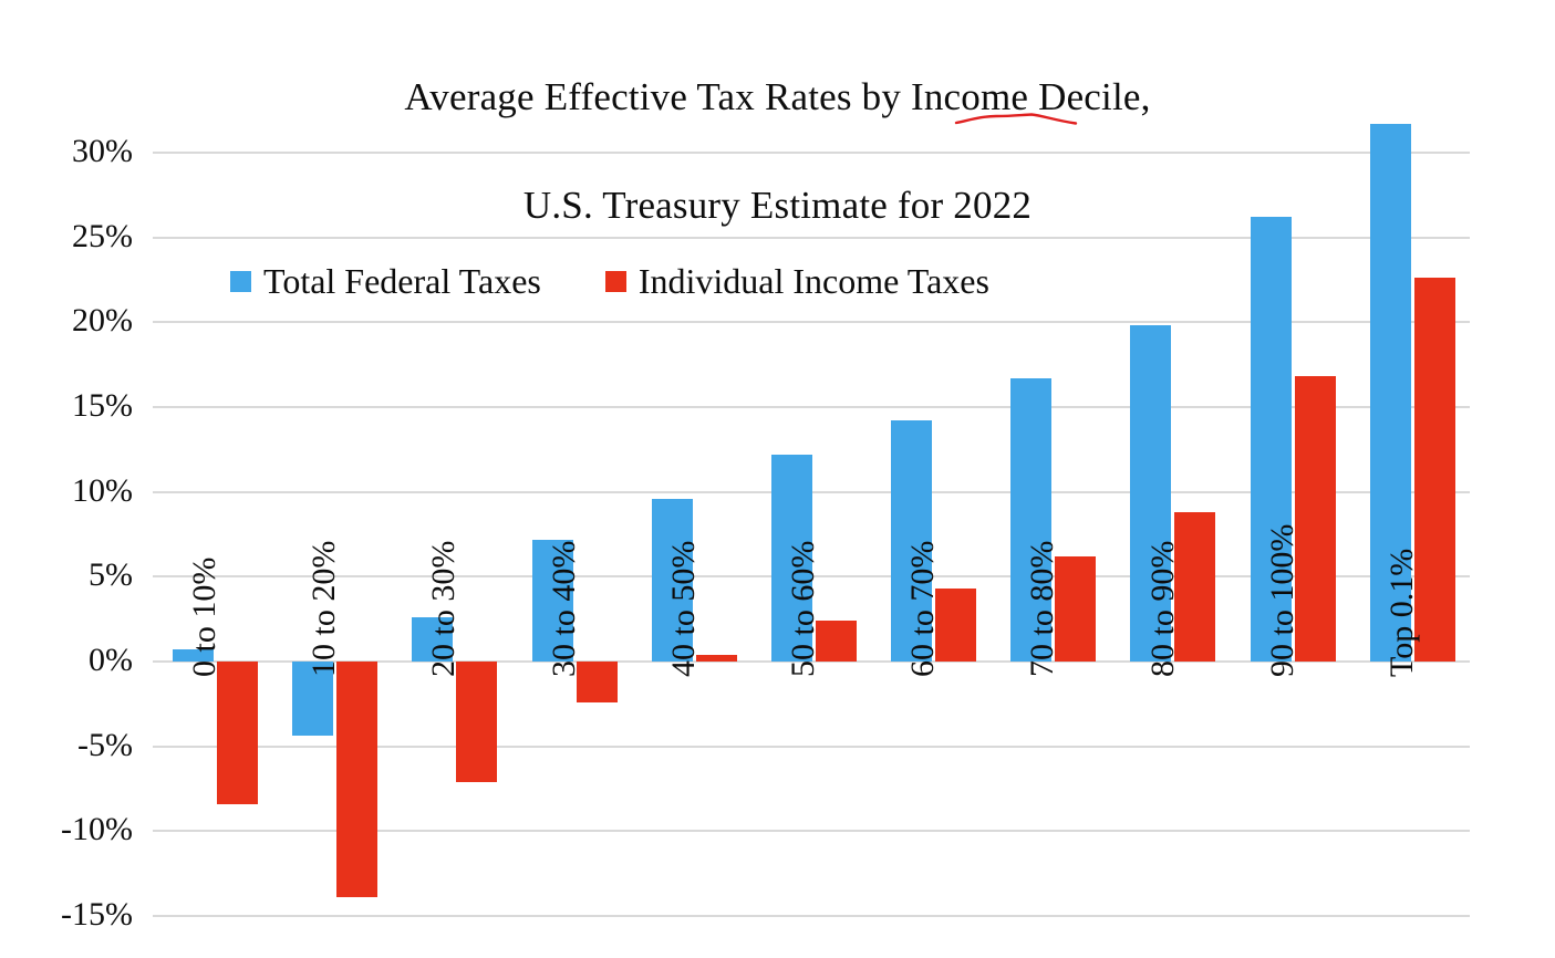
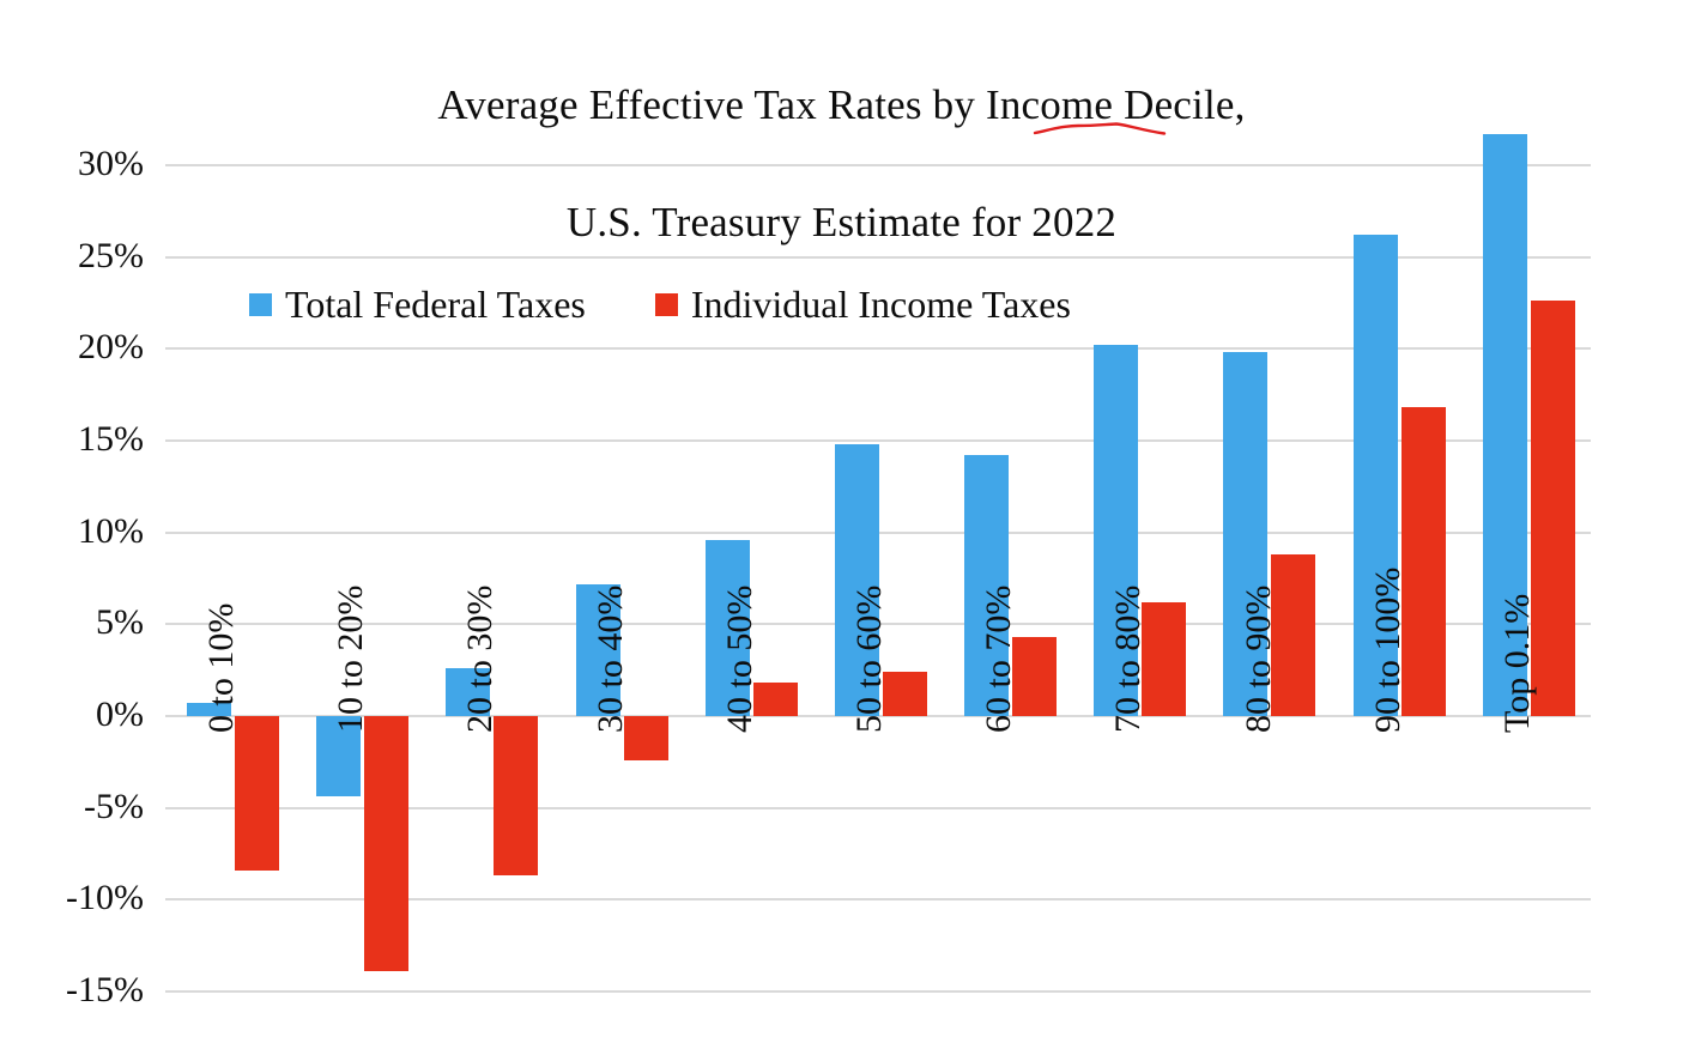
Individual Income Taxes/20 to 30%: -7.1% -> -8.7%
Individual Income Taxes/40 to 50%: 0.4% -> 1.8%
Total Federal Taxes/50 to 60%: 12.2% -> 14.8%
Total Federal Taxes/70 to 80%: 16.7% -> 20.2%
